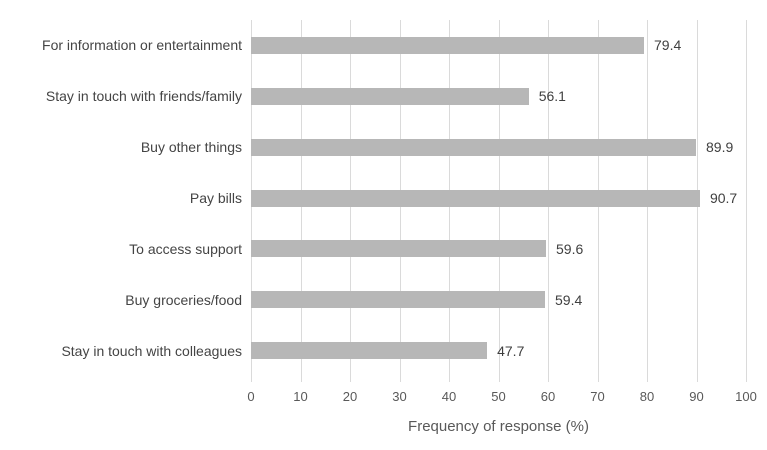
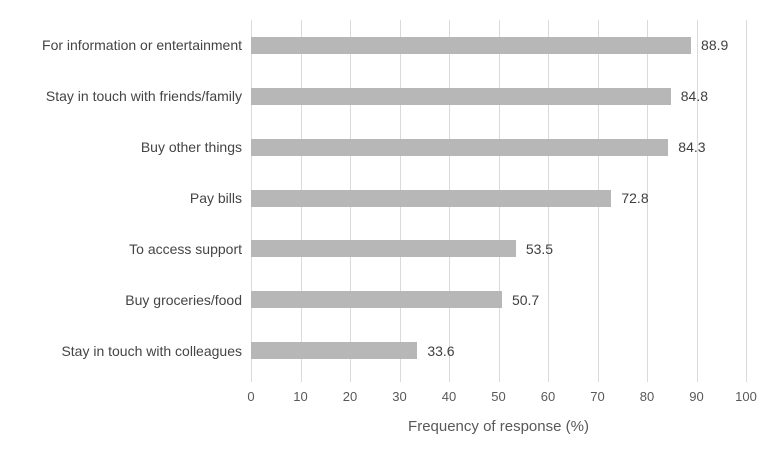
For information or entertainment: 79.4 -> 88.9
Stay in touch with friends/family: 56.1 -> 84.8
Buy other things: 89.9 -> 84.3
Pay bills: 90.7 -> 72.8
To access support: 59.6 -> 53.5
Buy groceries/food: 59.4 -> 50.7
Stay in touch with colleagues: 47.7 -> 33.6
